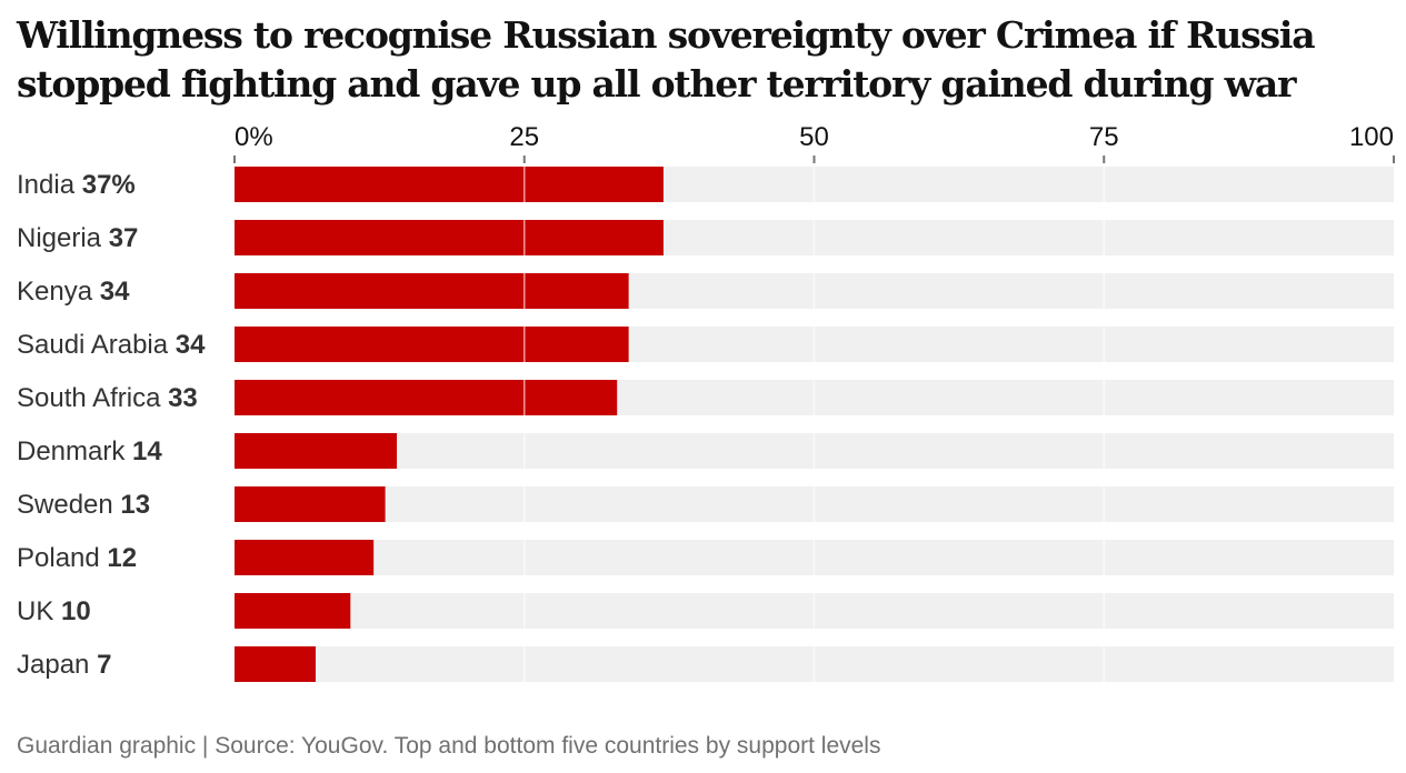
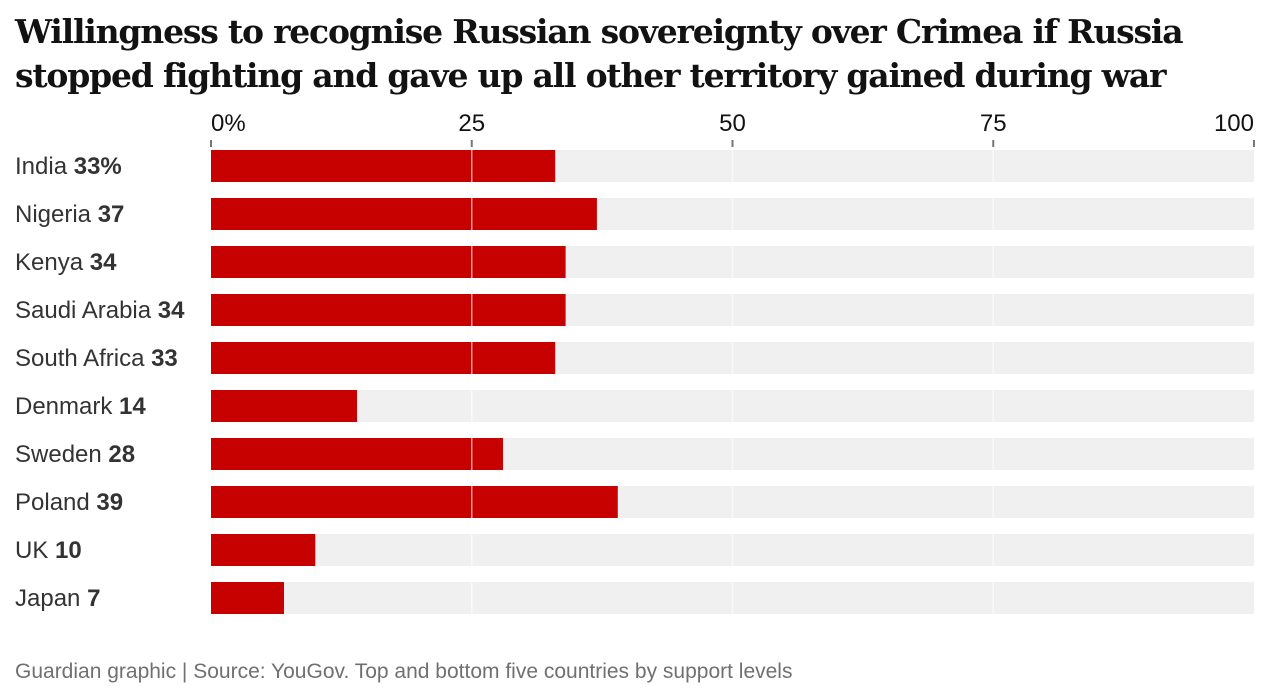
India: 37% -> 33%
Sweden: 13 -> 28
Poland: 12 -> 39
